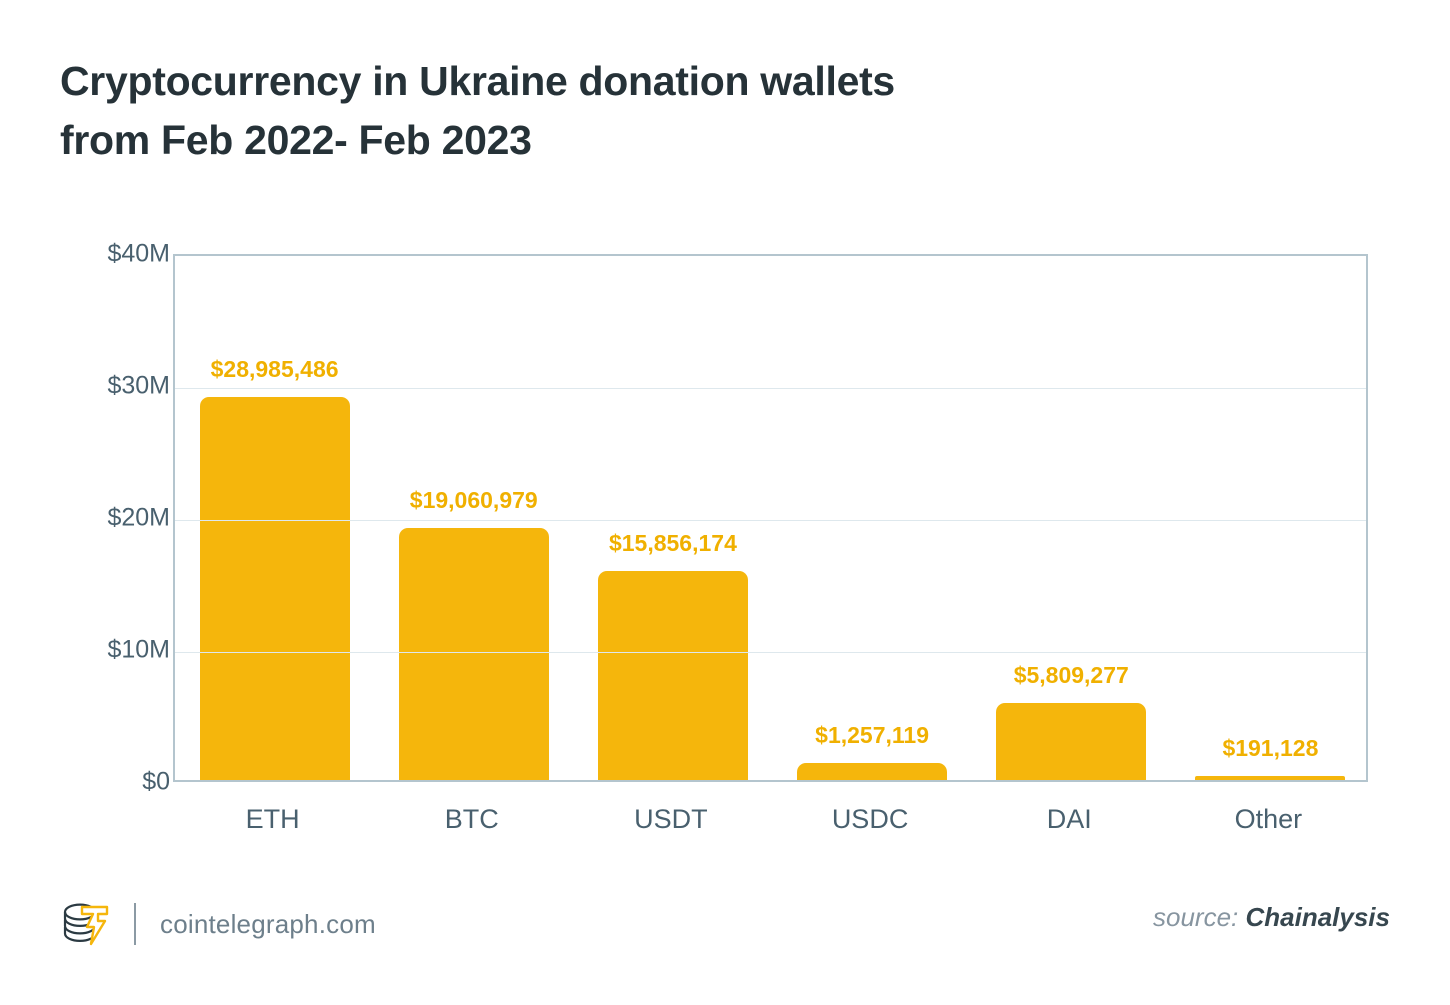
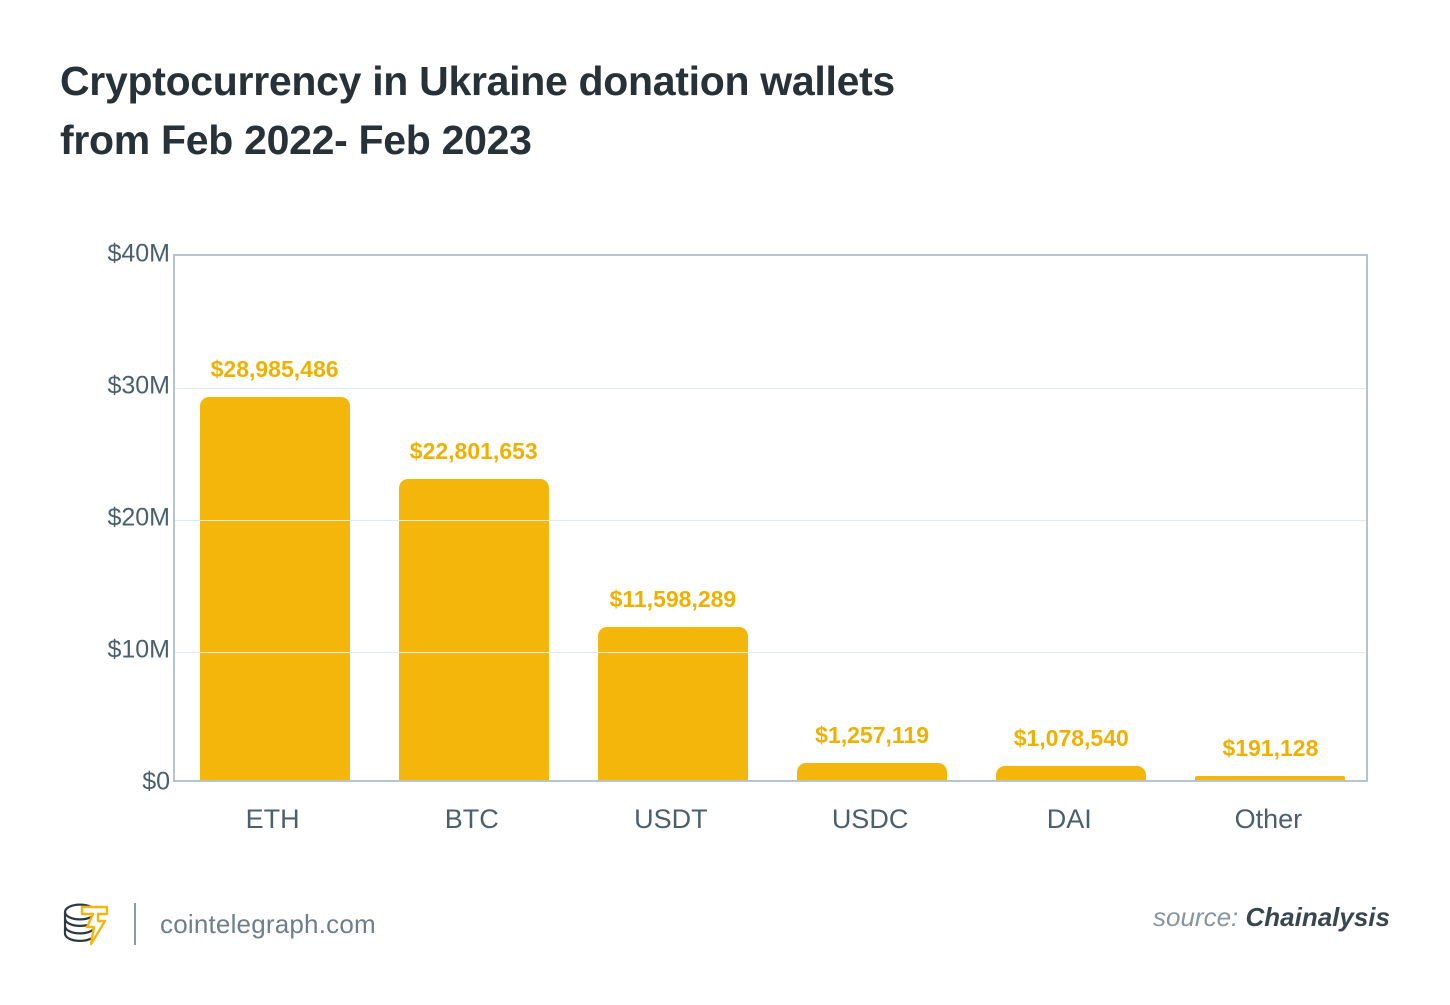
BTC: $19,060,979 -> $22,801,653
USDT: $15,856,174 -> $11,598,289
DAI: $5,809,277 -> $1,078,540
